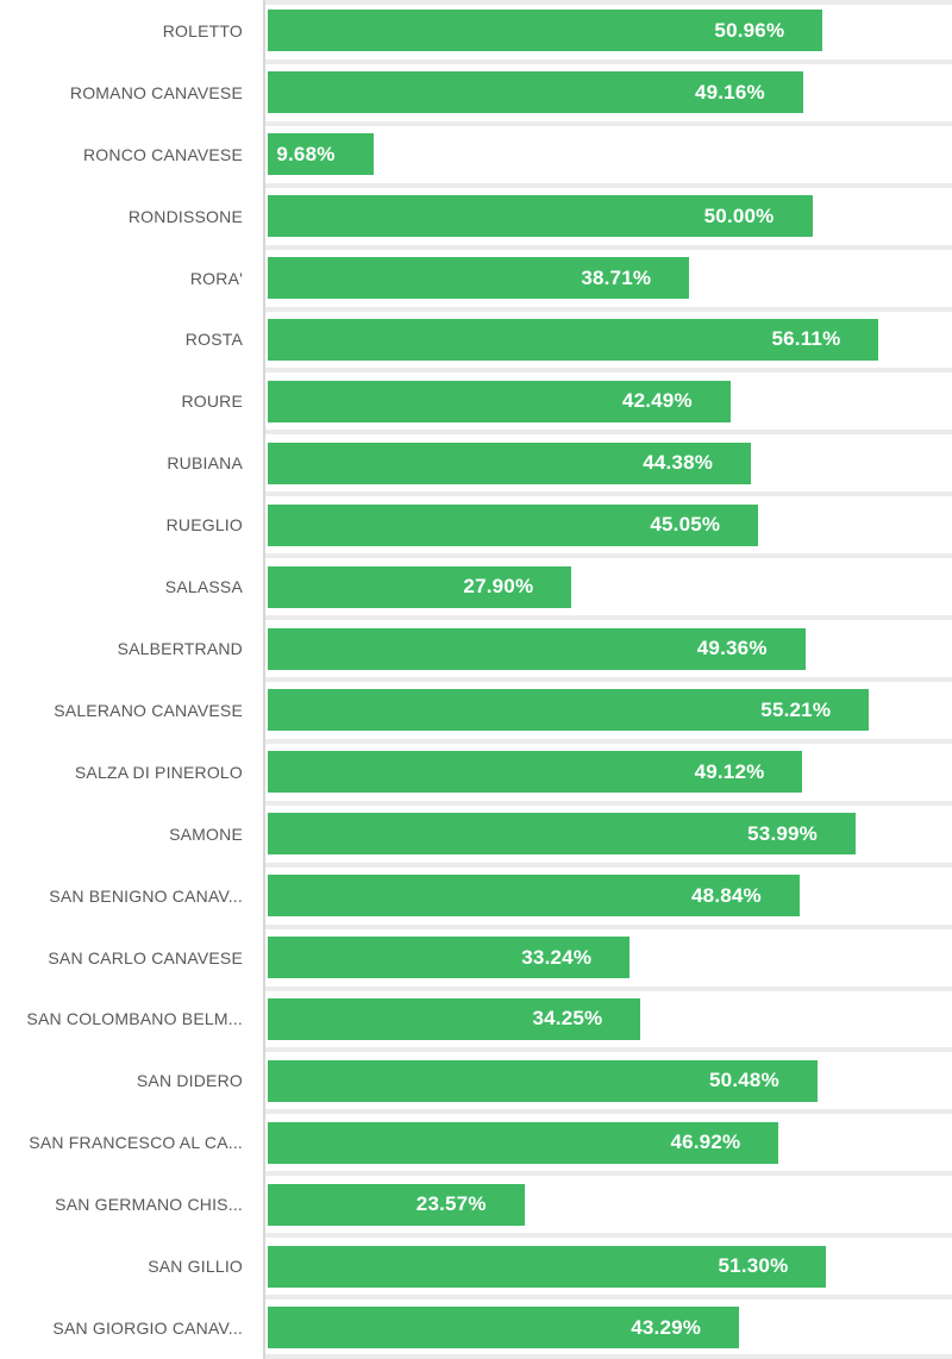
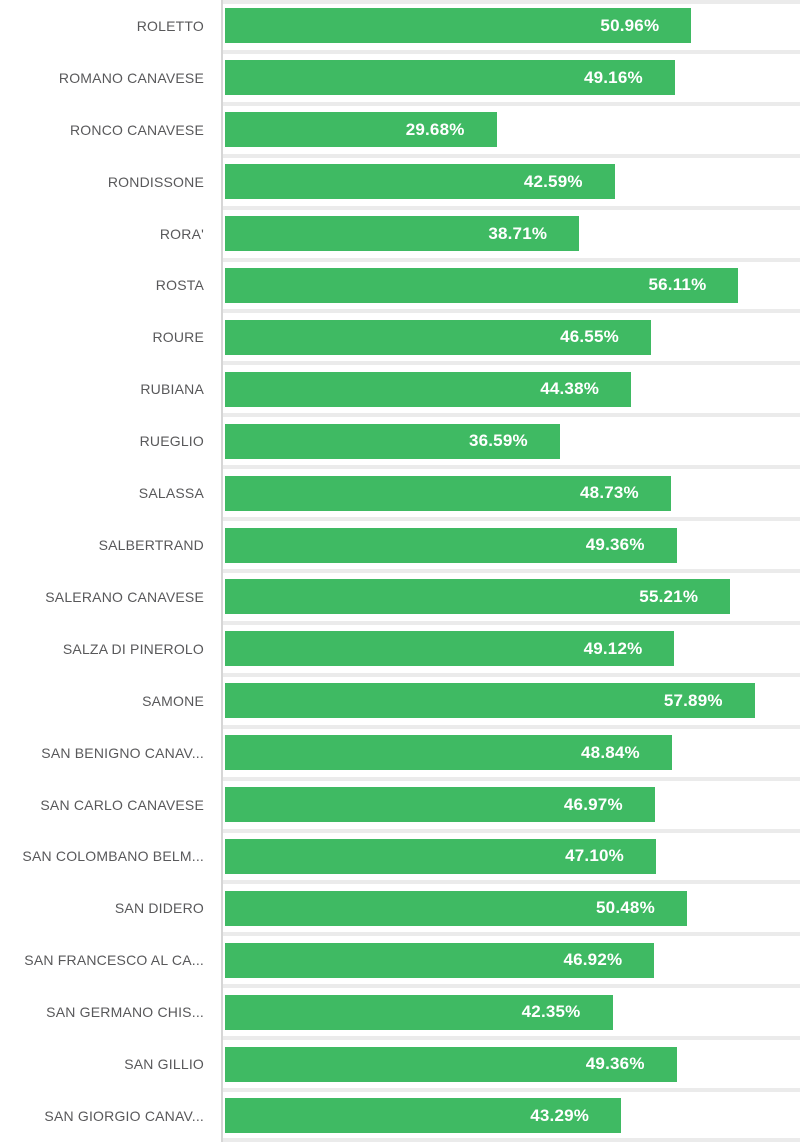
RONCO CANAVESE: 9.68% -> 29.68%
RONDISSONE: 50.00% -> 42.59%
ROURE: 42.49% -> 46.55%
RUEGLIO: 45.05% -> 36.59%
SALASSA: 27.90% -> 48.73%
SAMONE: 53.99% -> 57.89%
SAN CARLO CANAVESE: 33.24% -> 46.97%
SAN COLOMBANO BELM...: 34.25% -> 47.10%
SAN GERMANO CHIS...: 23.57% -> 42.35%
SAN GILLIO: 51.30% -> 49.36%
